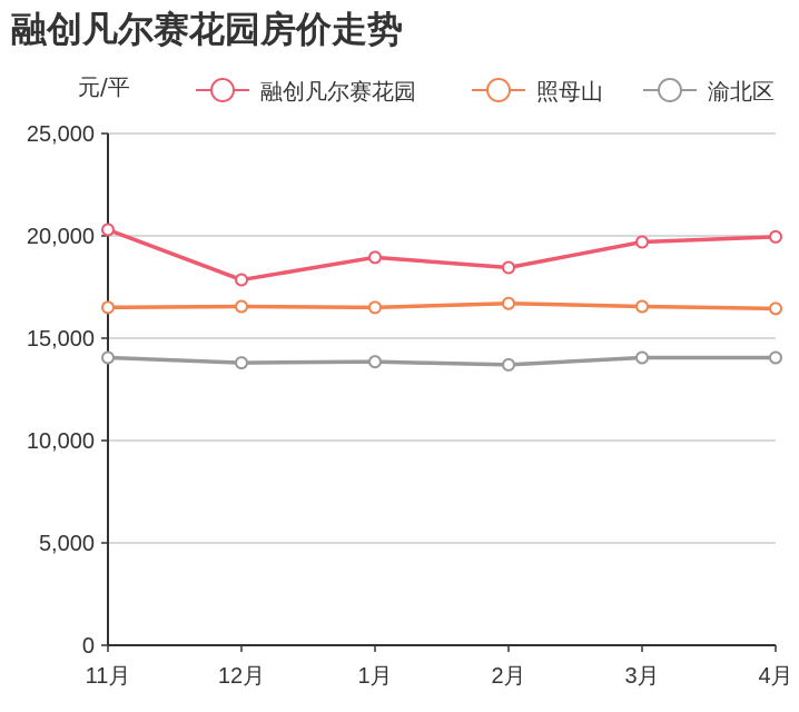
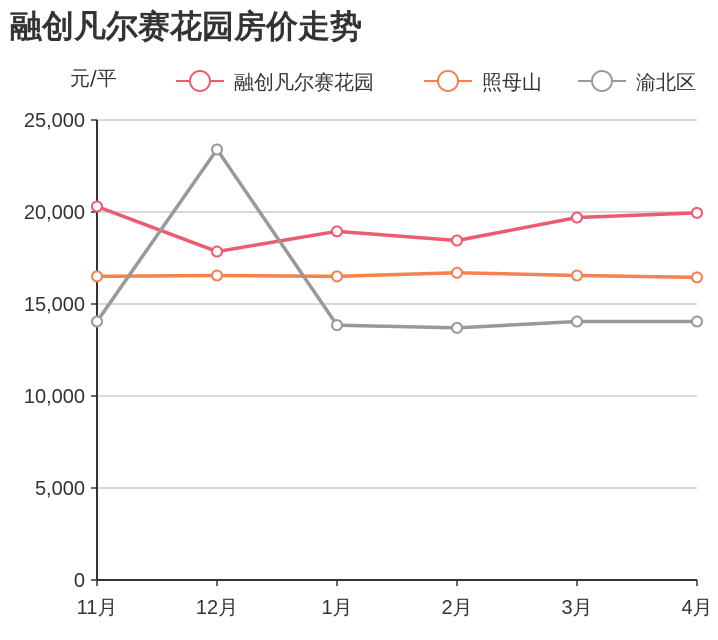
渝北区/12月: 13800 -> 23400
